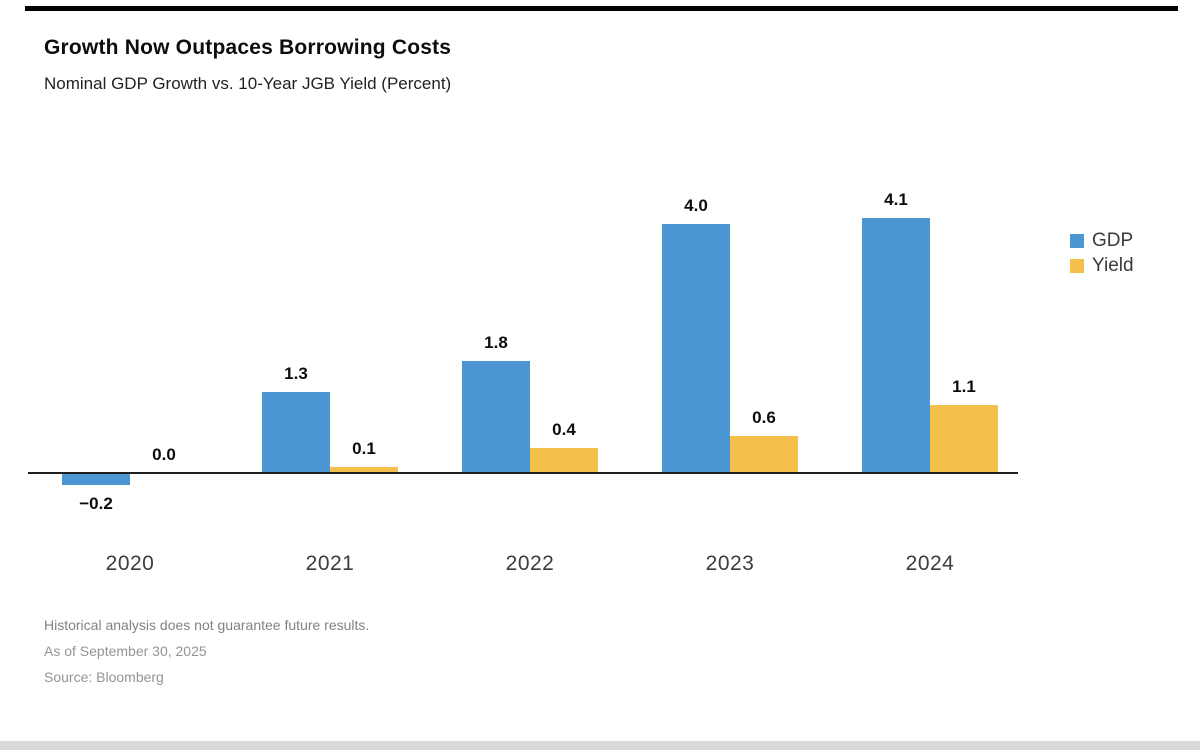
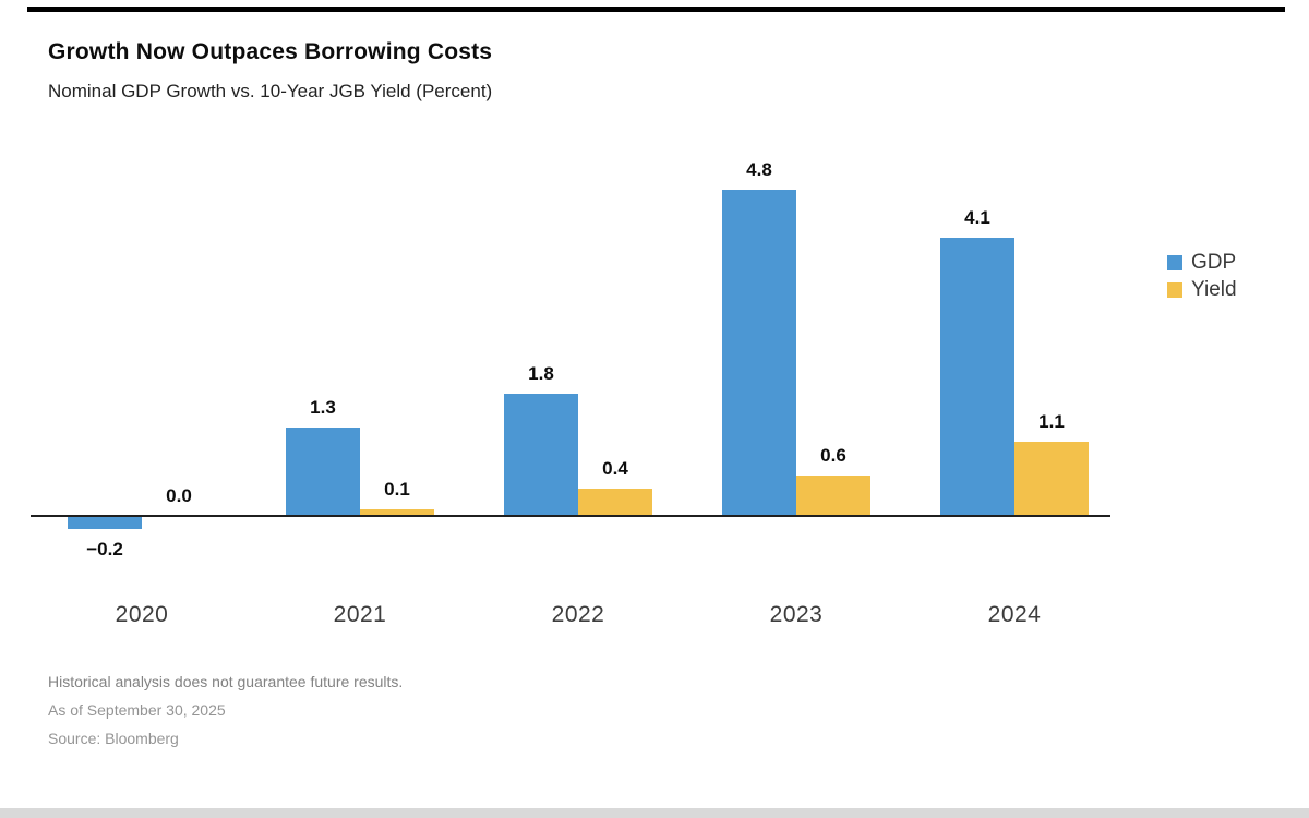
GDP/2023: 4.0 -> 4.8
